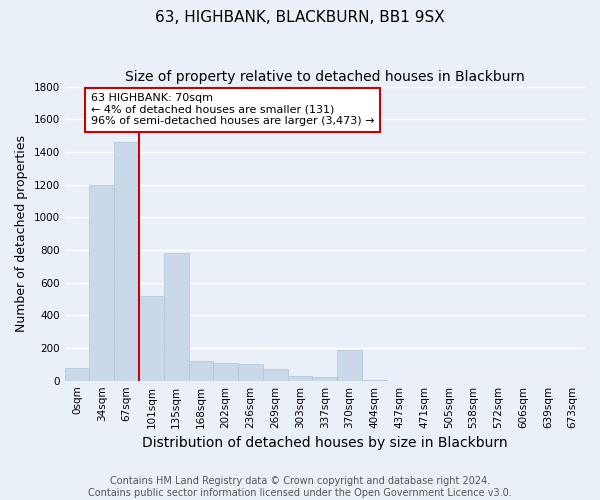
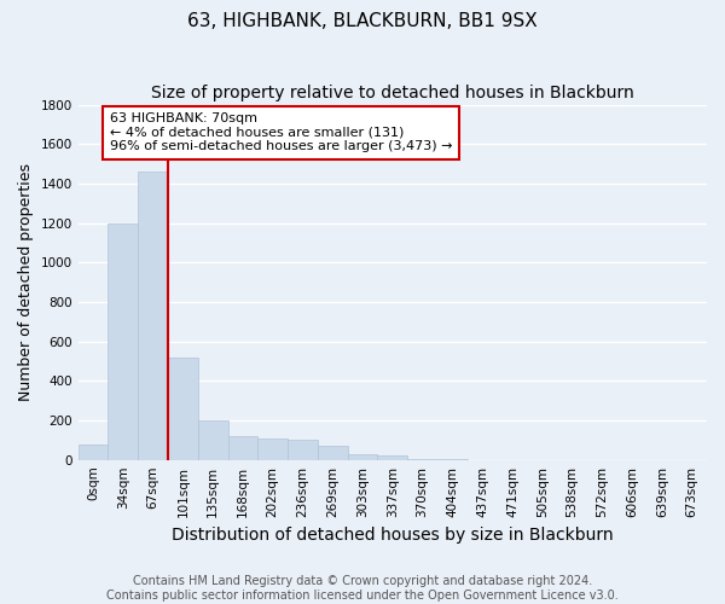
135sqm: 780 -> 200
370sqm: 190 -> 0
